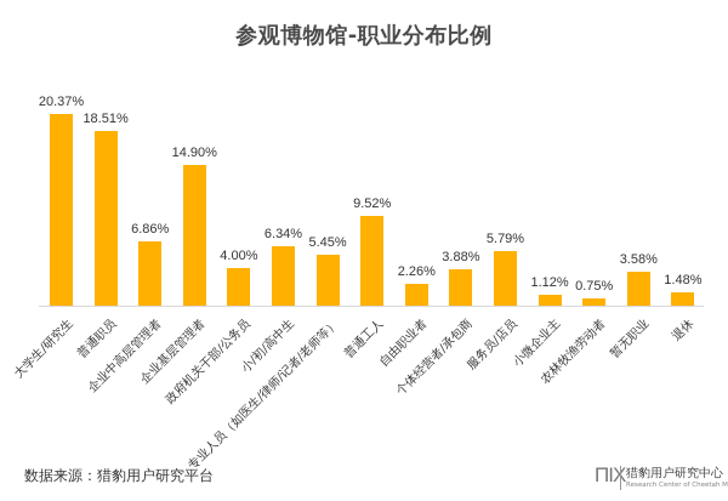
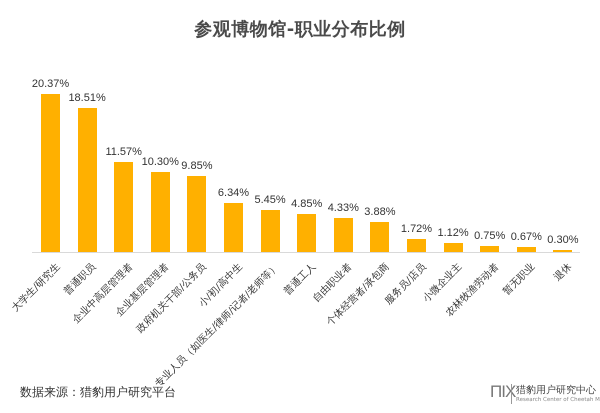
企业中高层管理者: 6.86% -> 11.57%
企业基层管理者: 14.90% -> 10.30%
政府机关干部/公务员: 4.00% -> 9.85%
普通工人: 9.52% -> 4.85%
自由职业者: 2.26% -> 4.33%
服务员/店员: 5.79% -> 1.72%
暂无职业: 3.58% -> 0.67%
退休: 1.48% -> 0.30%
